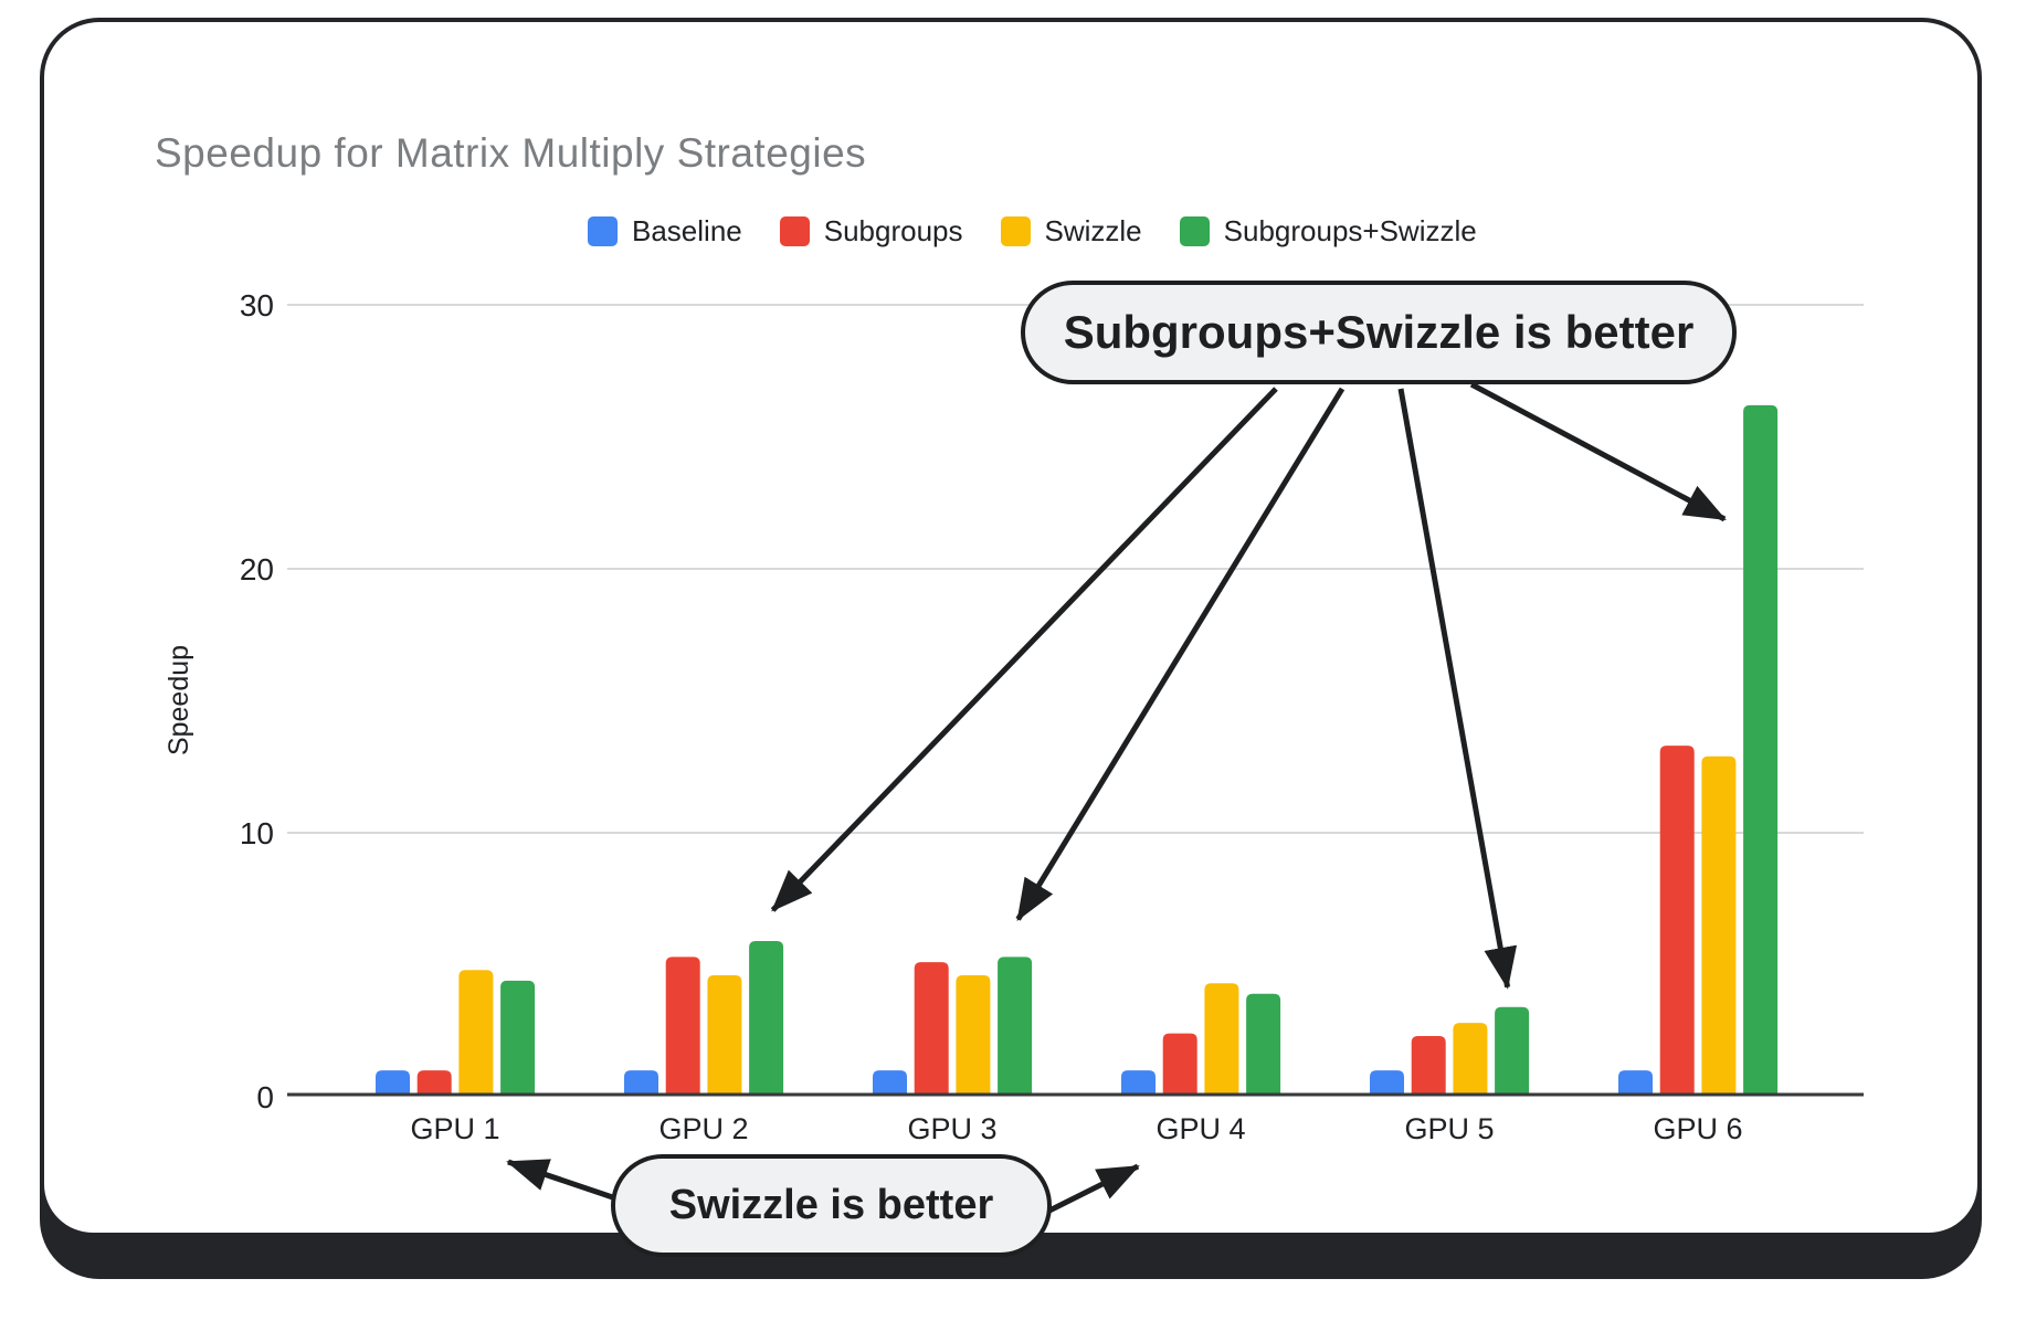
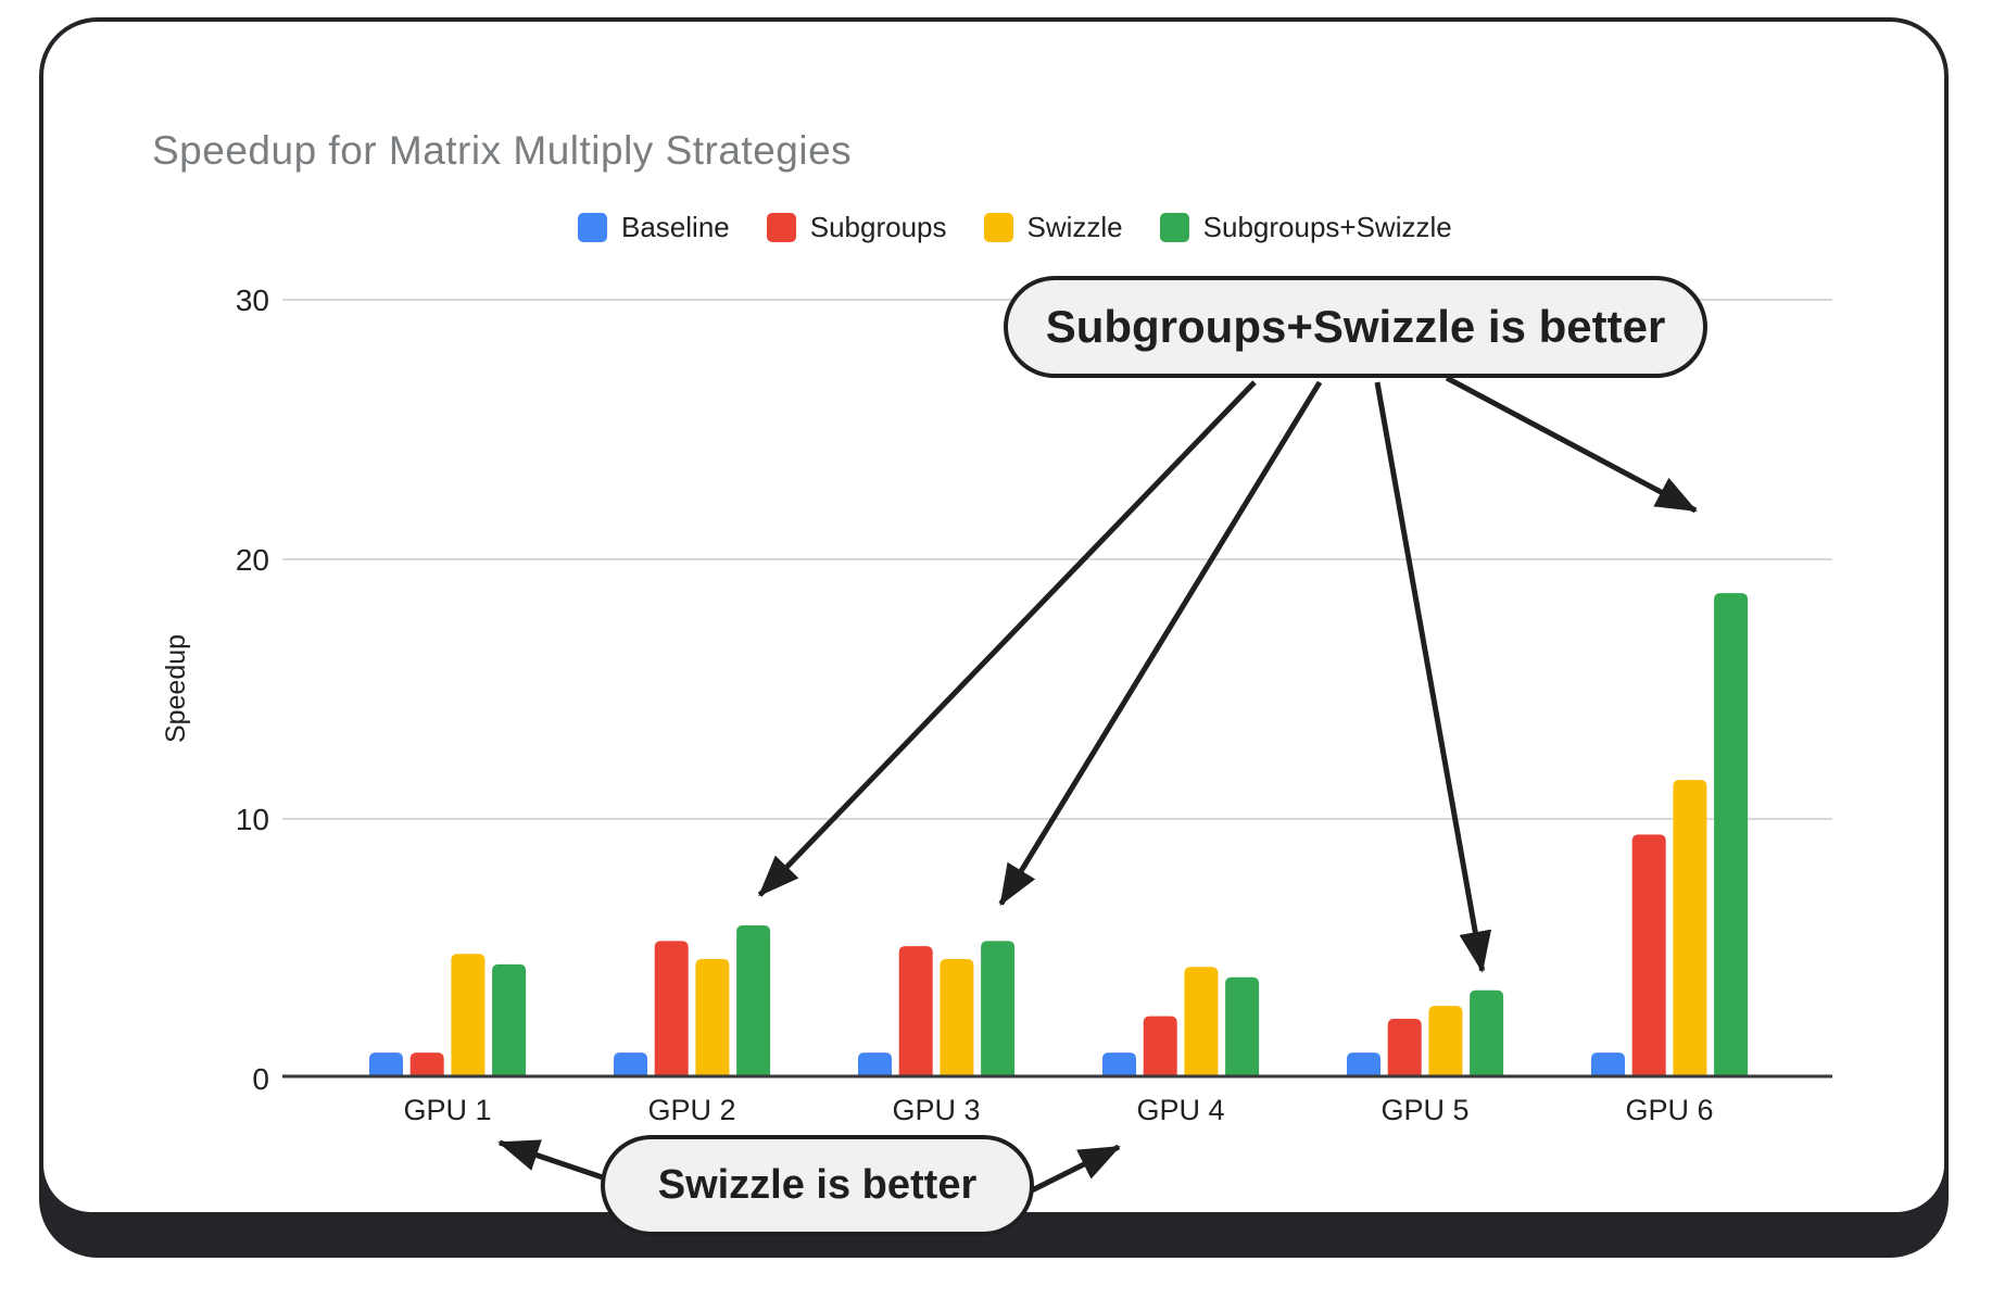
Subgroups/GPU 6: 13.3 -> 9.4
Swizzle/GPU 6: 12.9 -> 11.5
Subgroups+Swizzle/GPU 6: 26.2 -> 18.7
